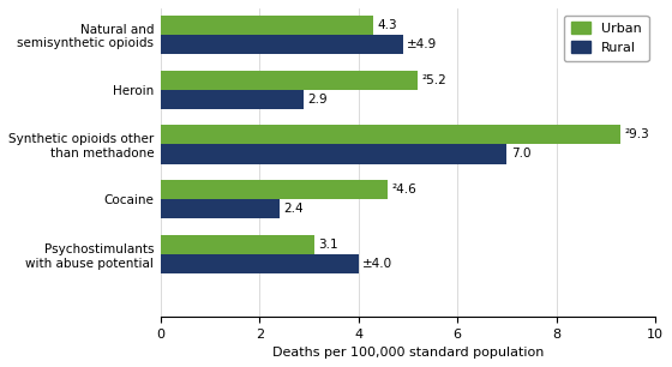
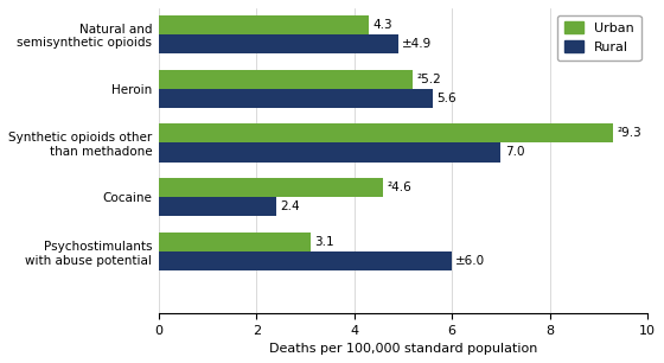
Rural/Heroin: 2.9 -> 5.6
Rural/Psychostimulants with abuse potential: ±4.0 -> ±6.0
